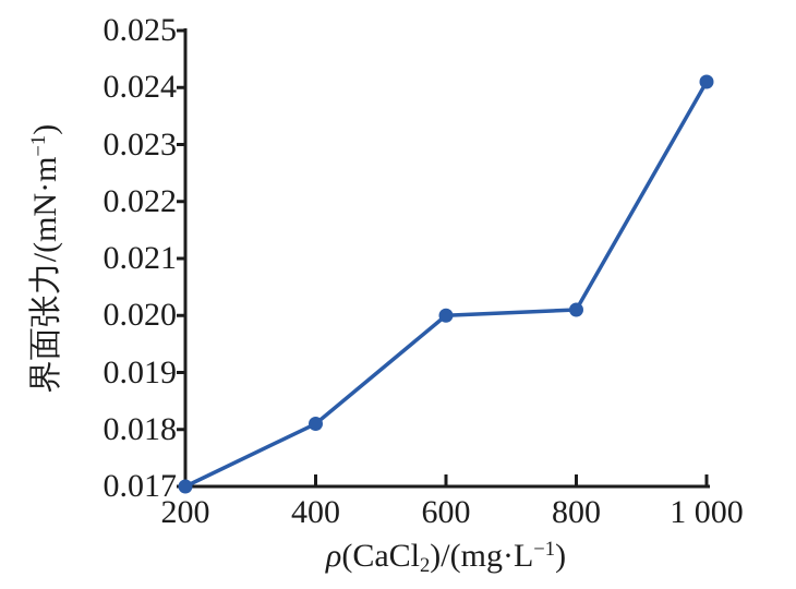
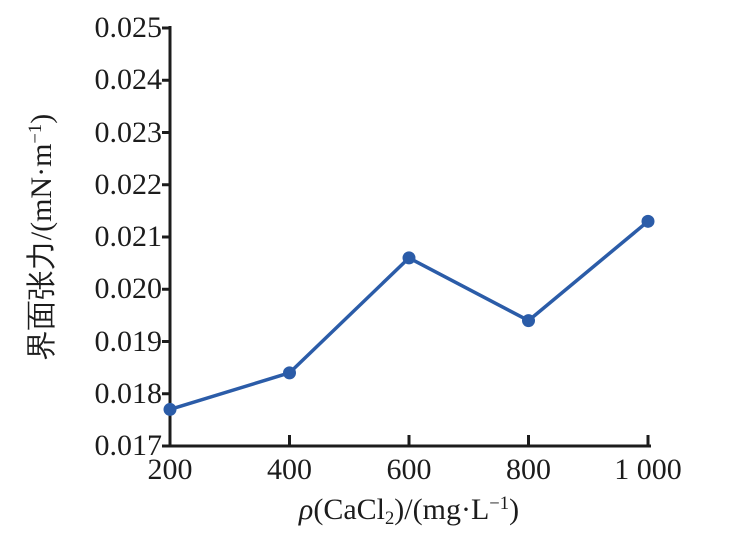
200: 0.0170 -> 0.0177
400: 0.0181 -> 0.0184
600: 0.0200 -> 0.0206
800: 0.0201 -> 0.0194
1000: 0.0241 -> 0.0213
